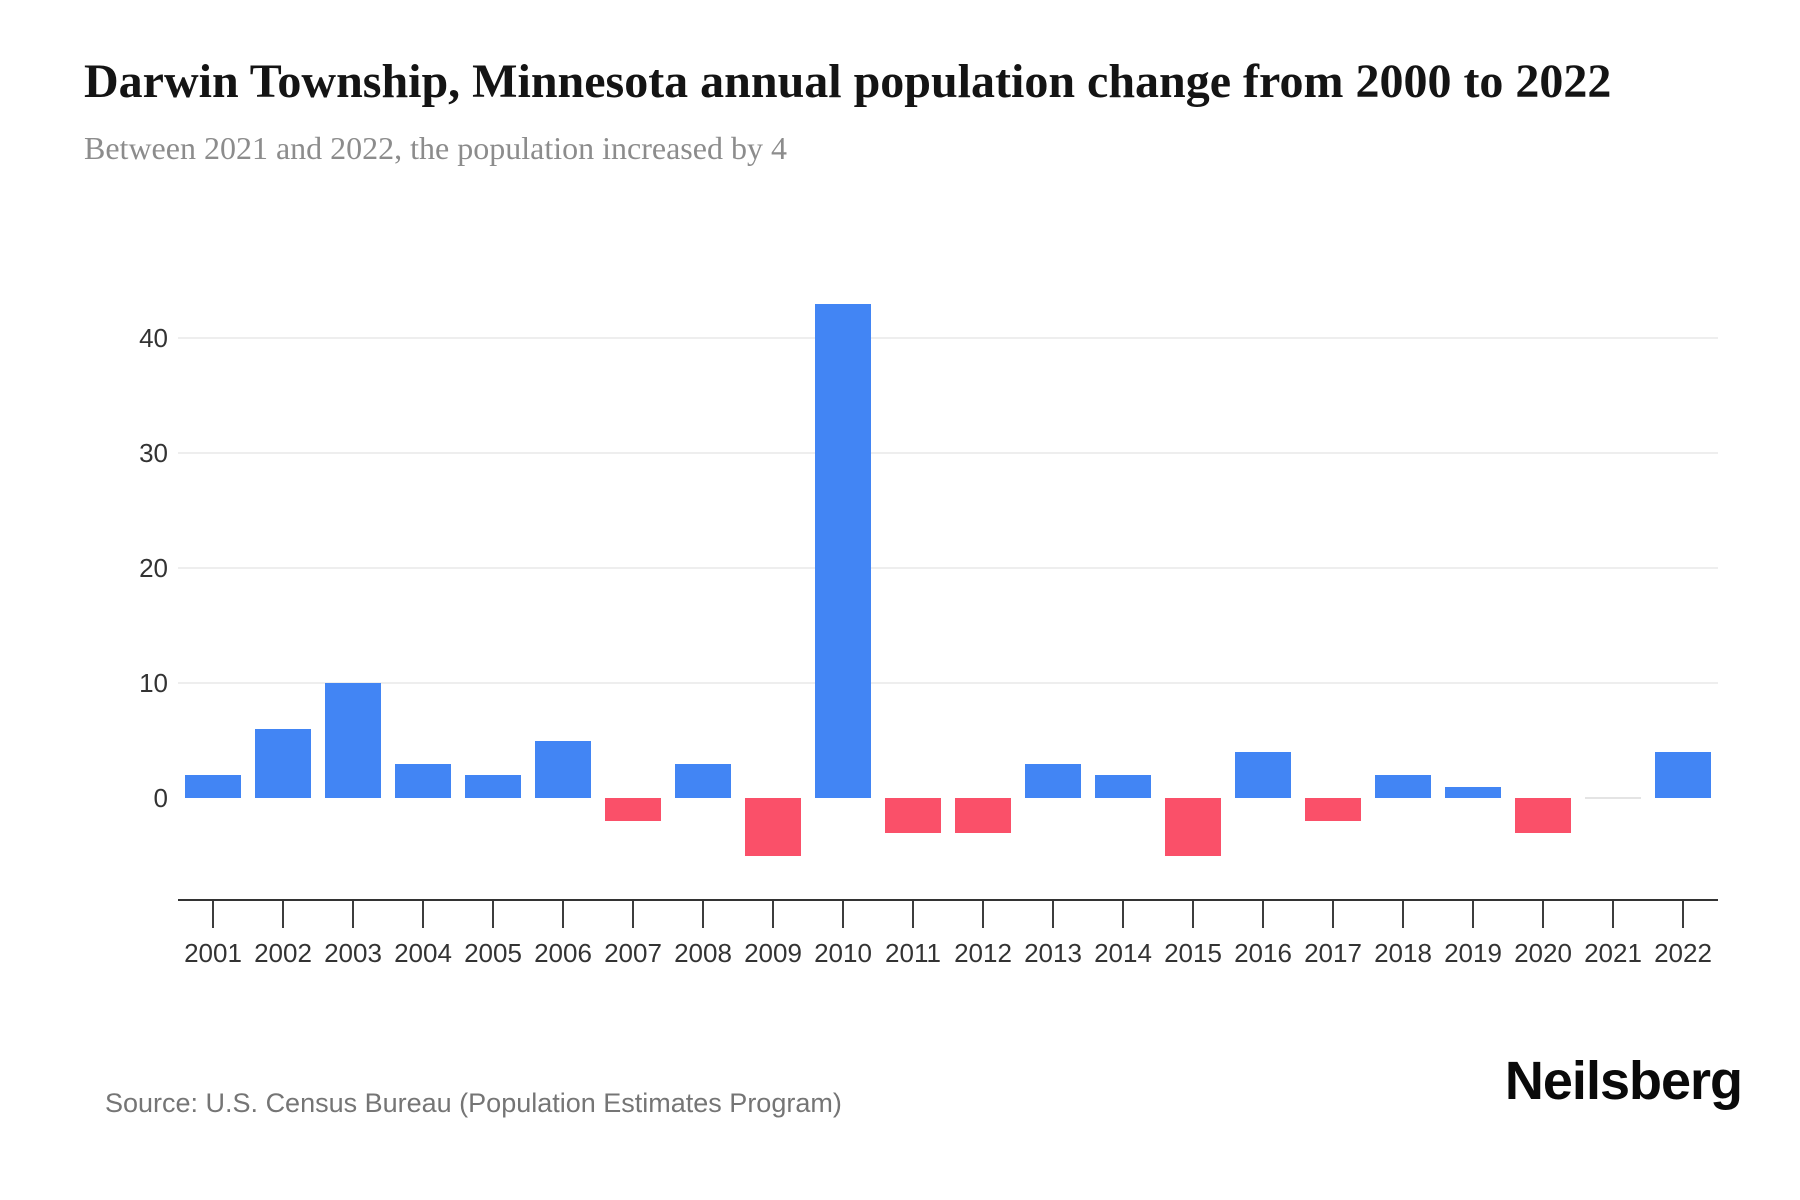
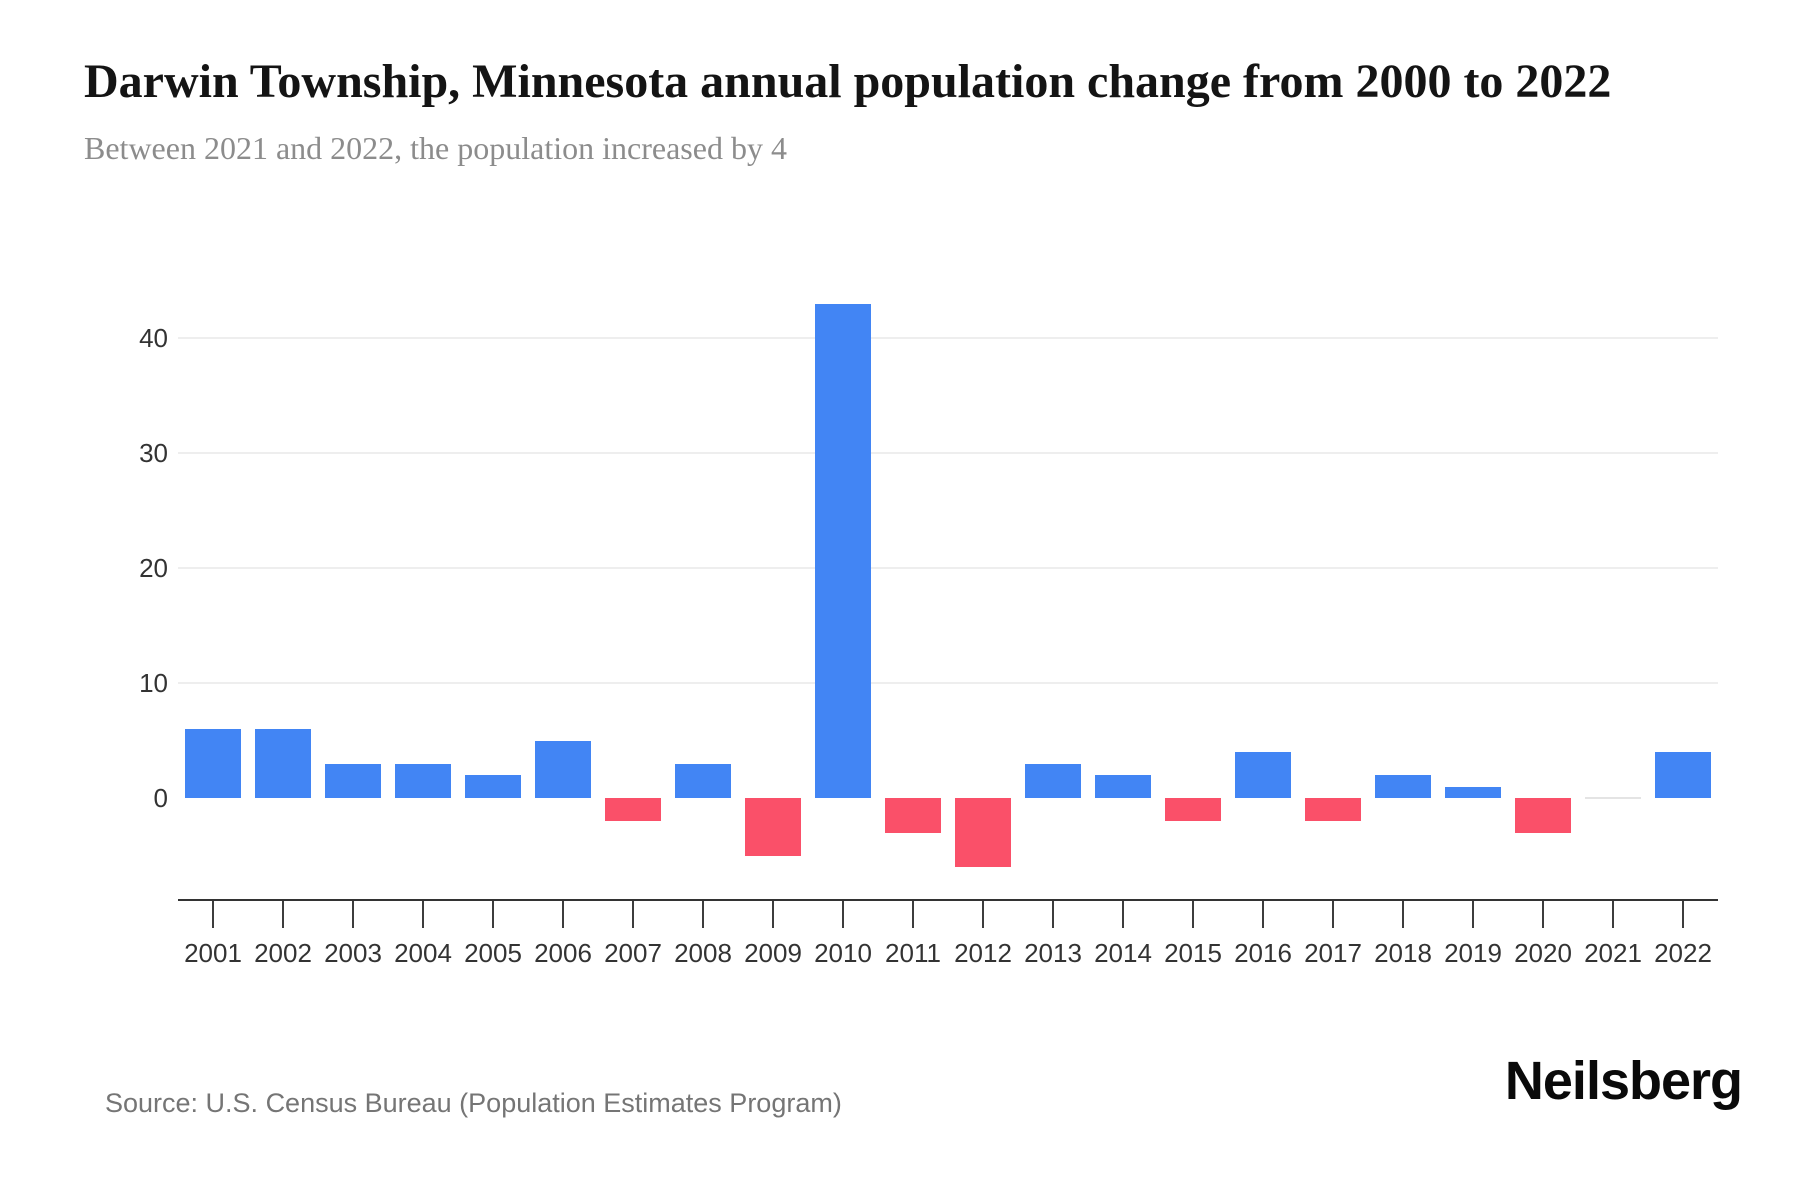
2001: 2 -> 6
2003: 10 -> 3
2012: -3 -> -6
2015: -5 -> -2
